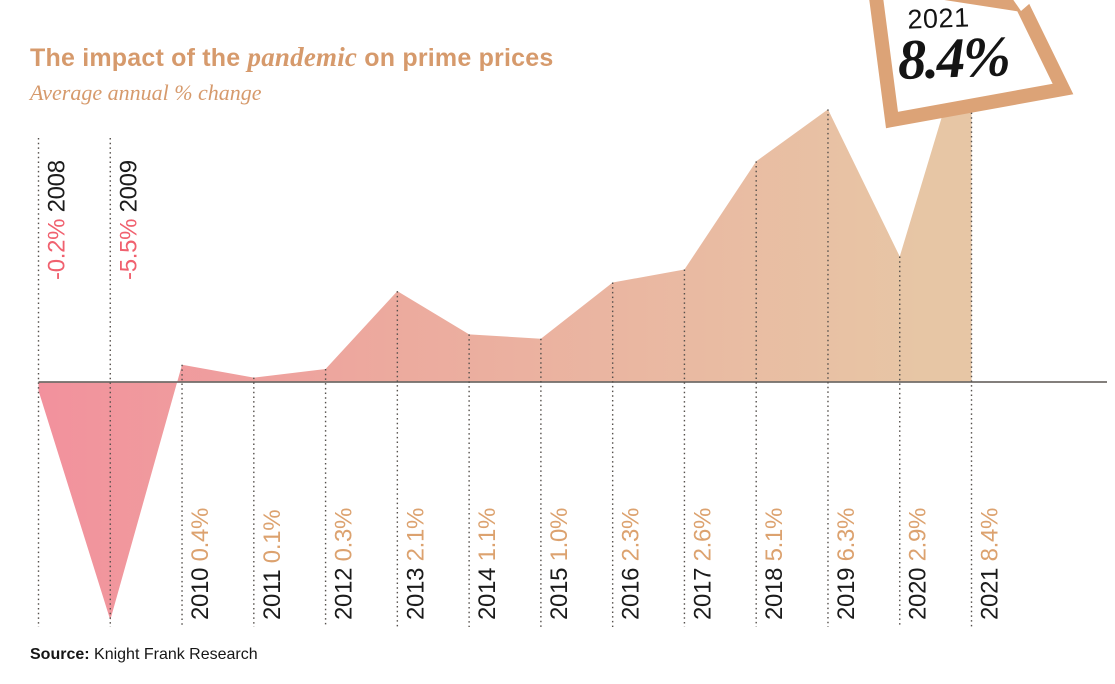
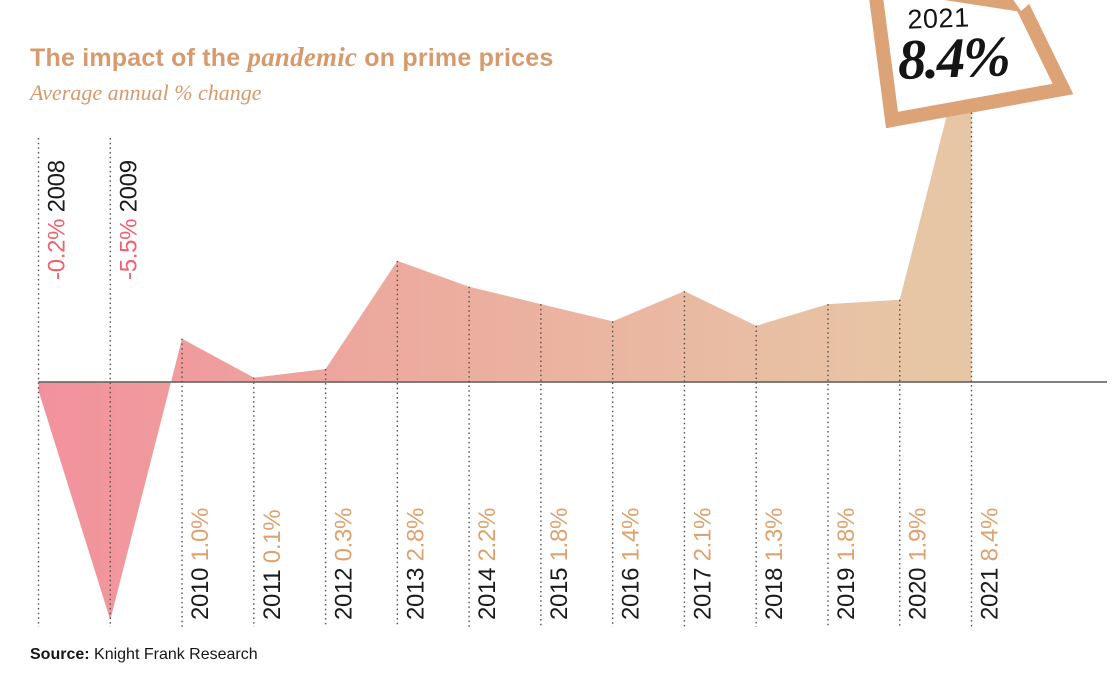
2010: 0.4% -> 1.0%
2013: 2.1% -> 2.8%
2014: 1.1% -> 2.2%
2015: 1.0% -> 1.8%
2016: 2.3% -> 1.4%
2017: 2.6% -> 2.1%
2018: 5.1% -> 1.3%
2019: 6.3% -> 1.8%
2020: 2.9% -> 1.9%
